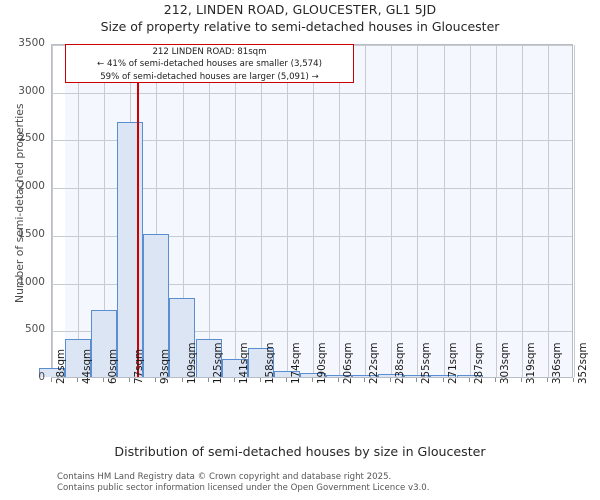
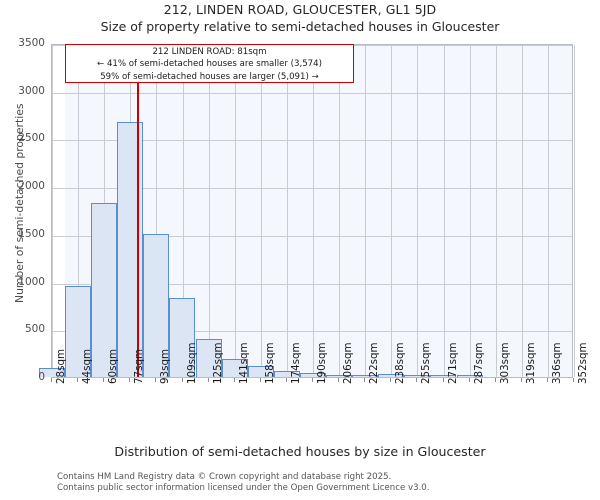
44sqm: 400 -> 1000
60sqm: 700 -> 1800
158sqm: 300 -> 100
